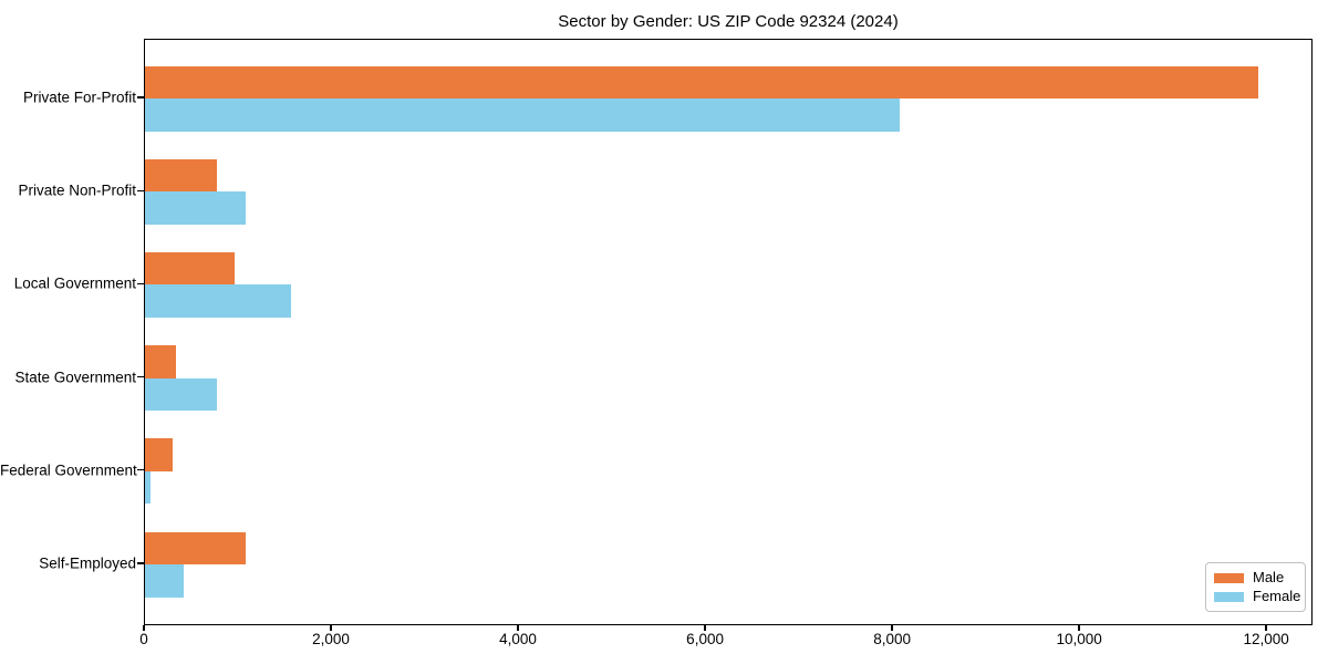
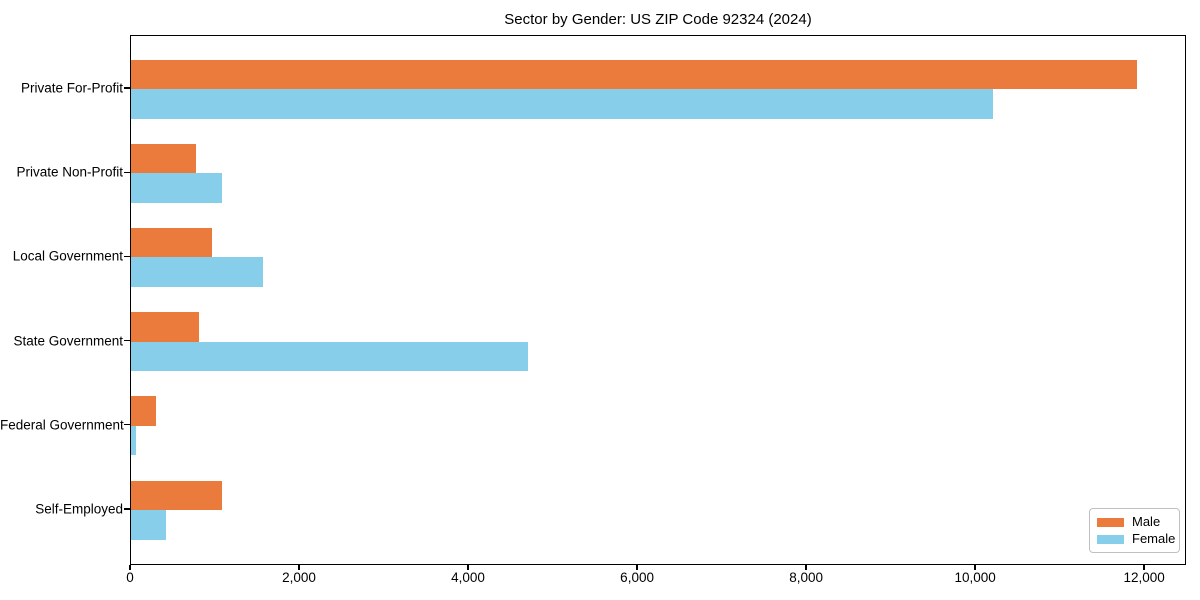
Female/Private For-Profit: 8100 -> 10200
Male/State Government: 300 -> 800
Female/State Government: 800 -> 4700
